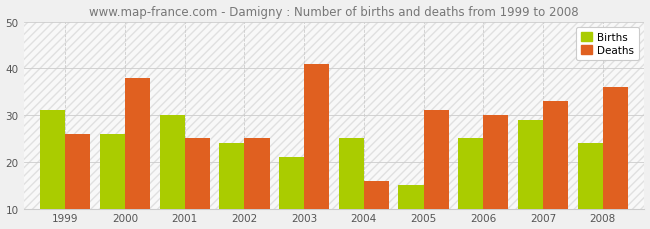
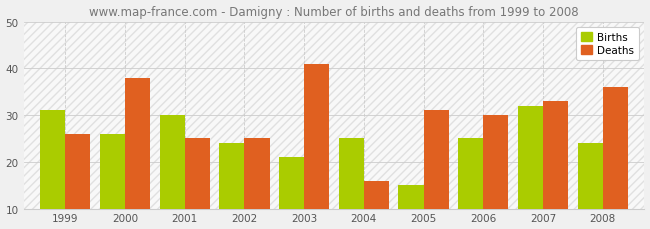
Births/2007: 29 -> 32
